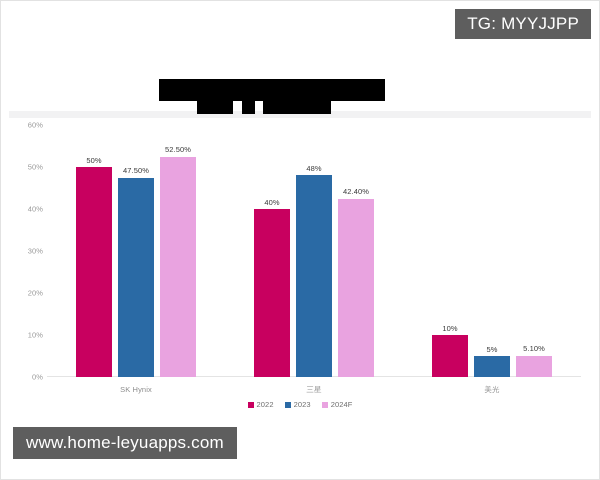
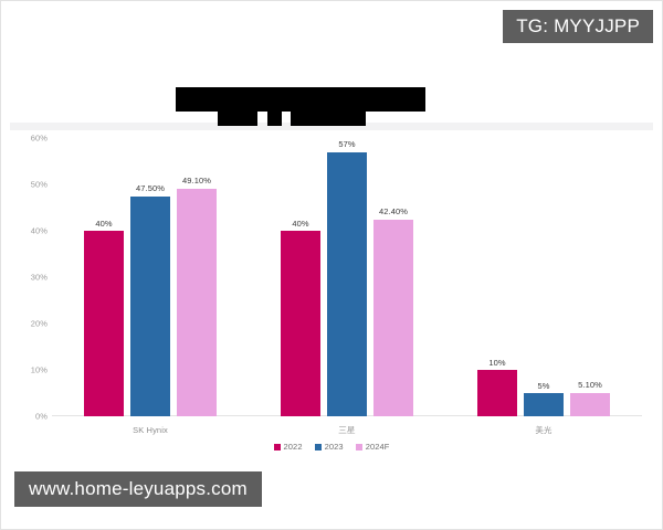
2022/SK Hynix: 50% -> 40%
2024F/SK Hynix: 52.50% -> 49.10%
2023/三星: 48% -> 57%
